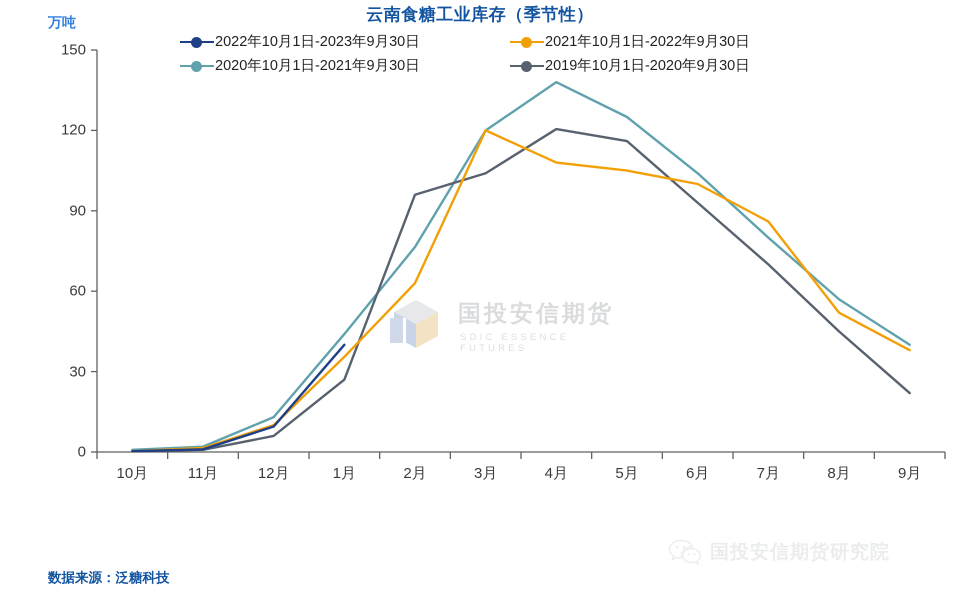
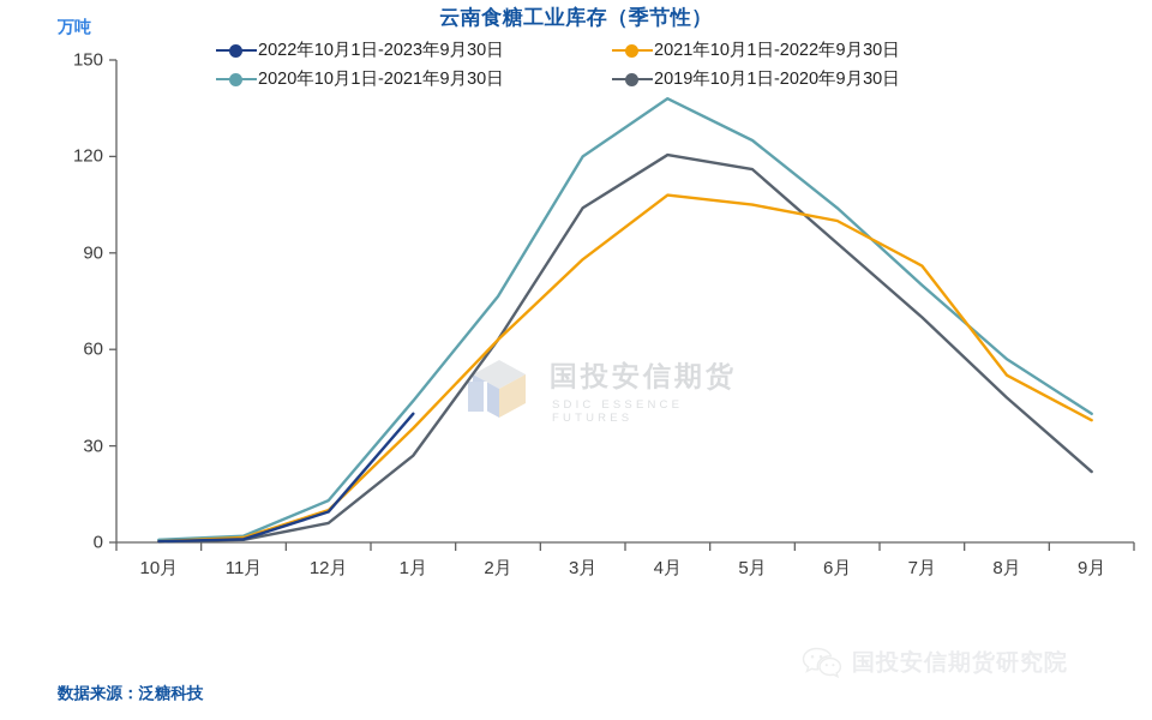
2019年10月1日-2020年9月30日/2月: 96 -> 63
2021年10月1日-2022年9月30日/3月: 120 -> 88
